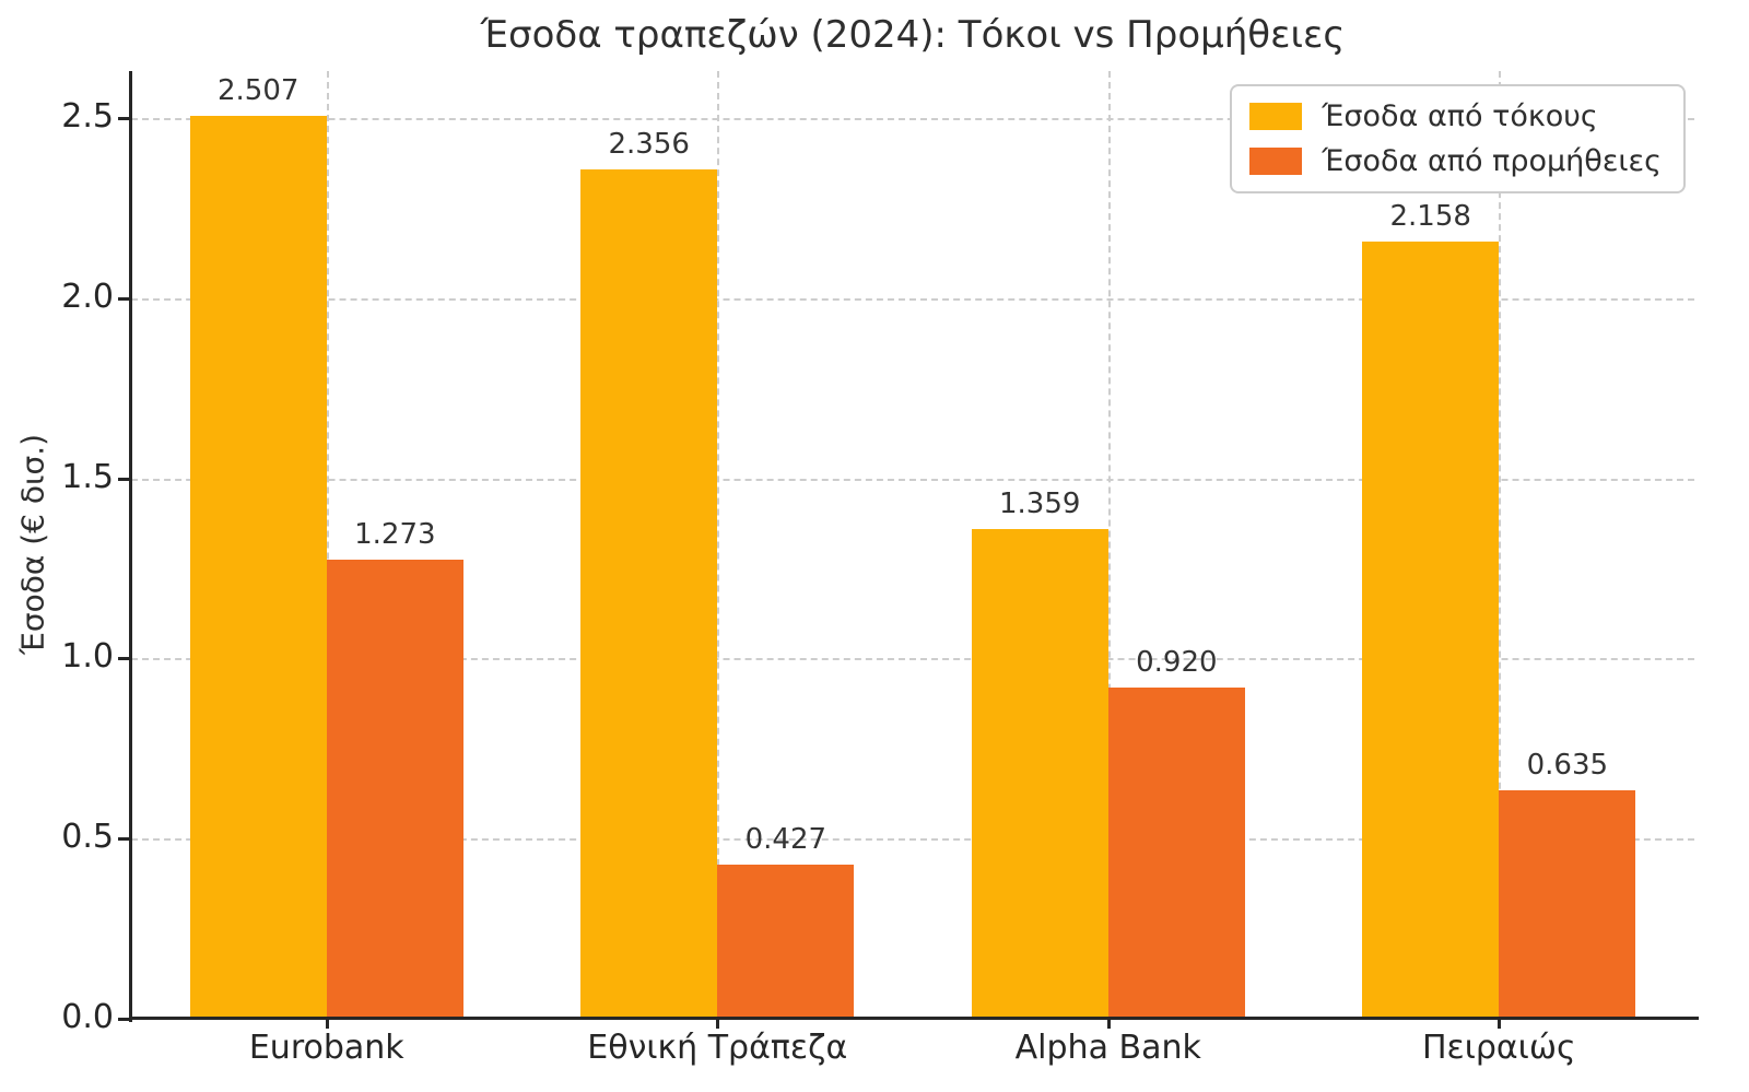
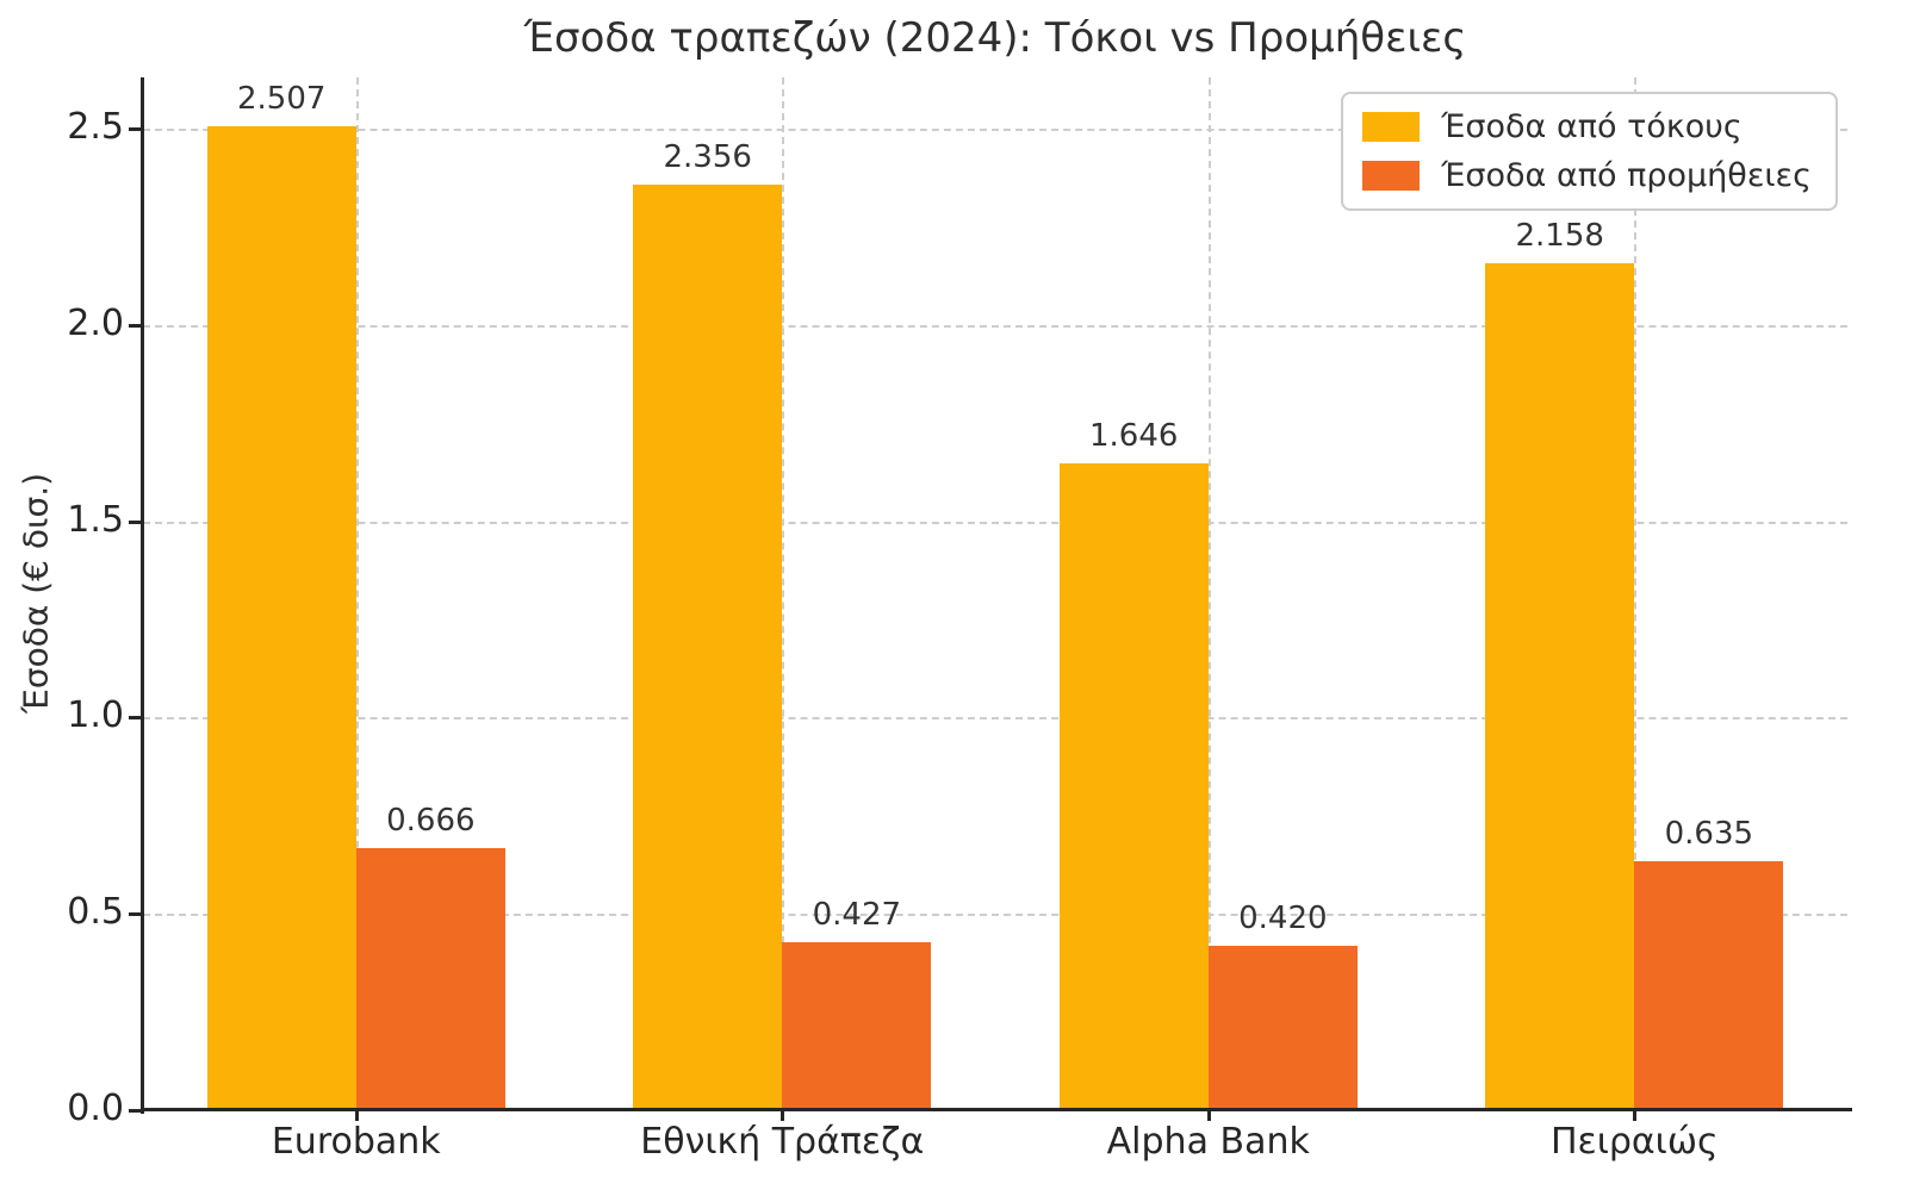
Έσοδα από προμήθειες/Eurobank: 1.273 -> 0.666
Έσοδα από τόκους/Alpha Bank: 1.359 -> 1.646
Έσοδα από προμήθειες/Alpha Bank: 0.920 -> 0.420
